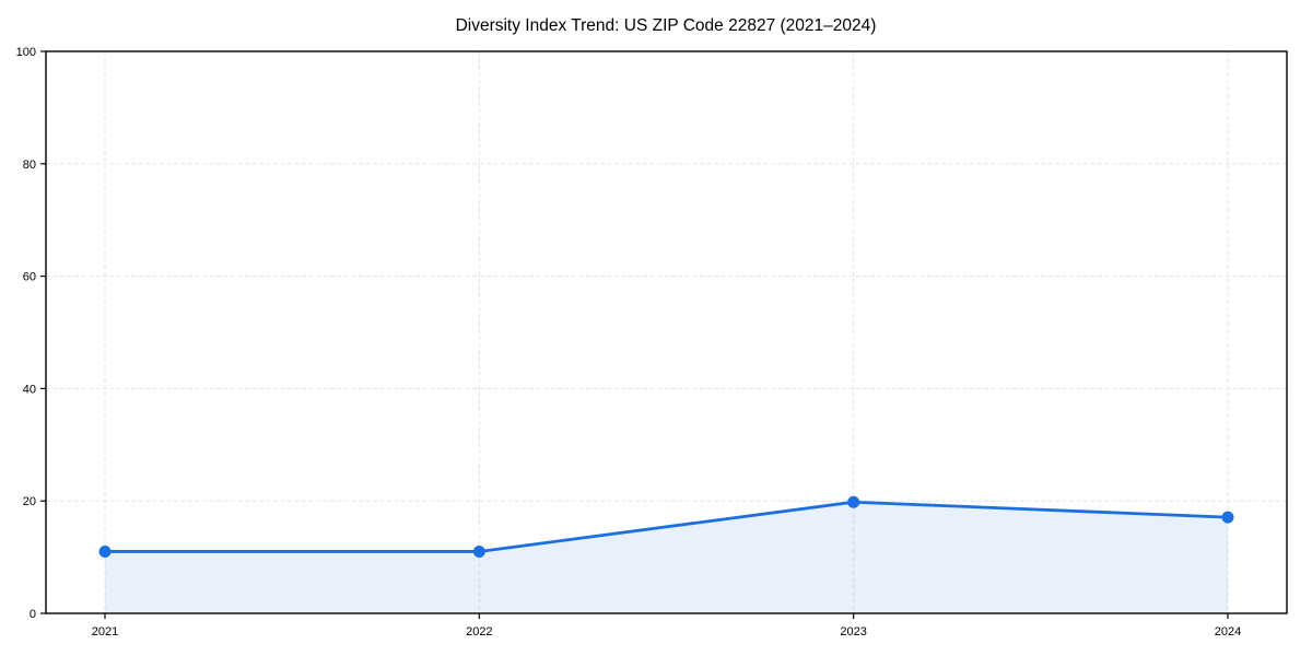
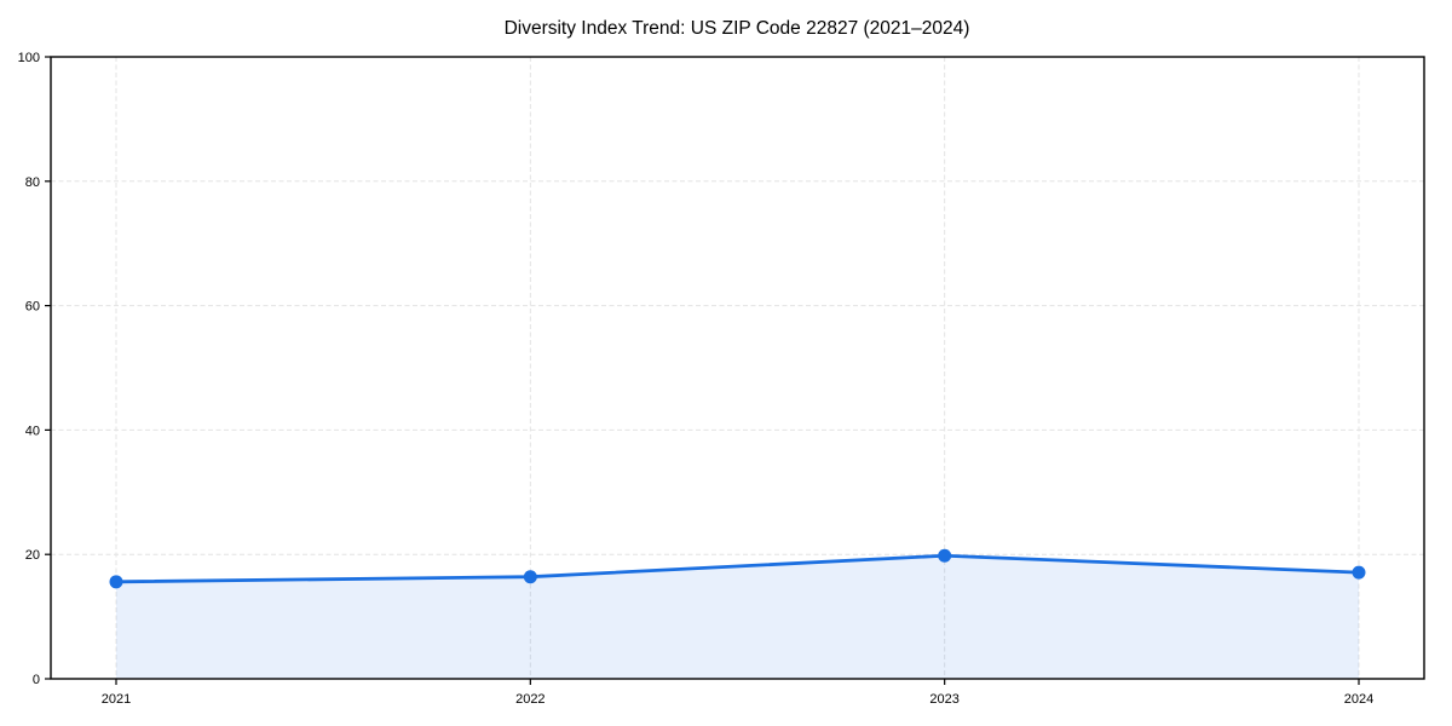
2021: 11 -> 16
2022: 11 -> 16
